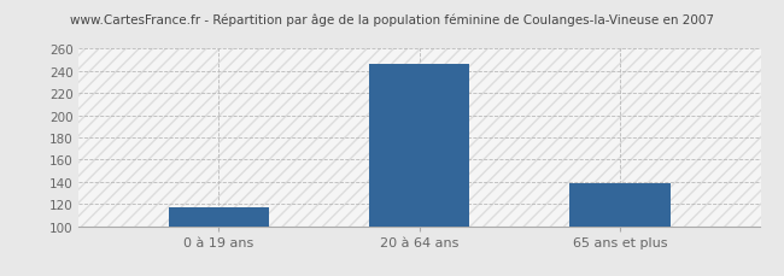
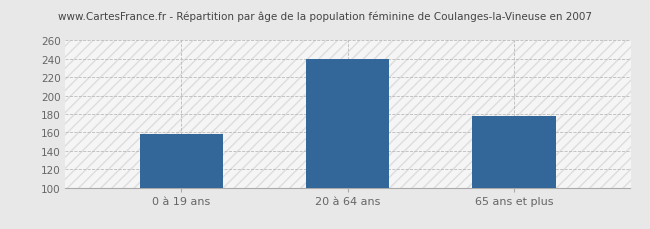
0 à 19 ans: 117 -> 158
20 à 64 ans: 246 -> 240
65 ans et plus: 139 -> 178
